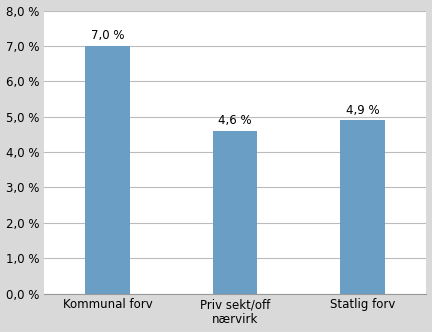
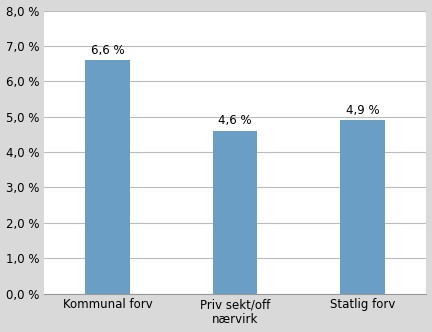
Kommunal forv: 7,0 -> 6,6
